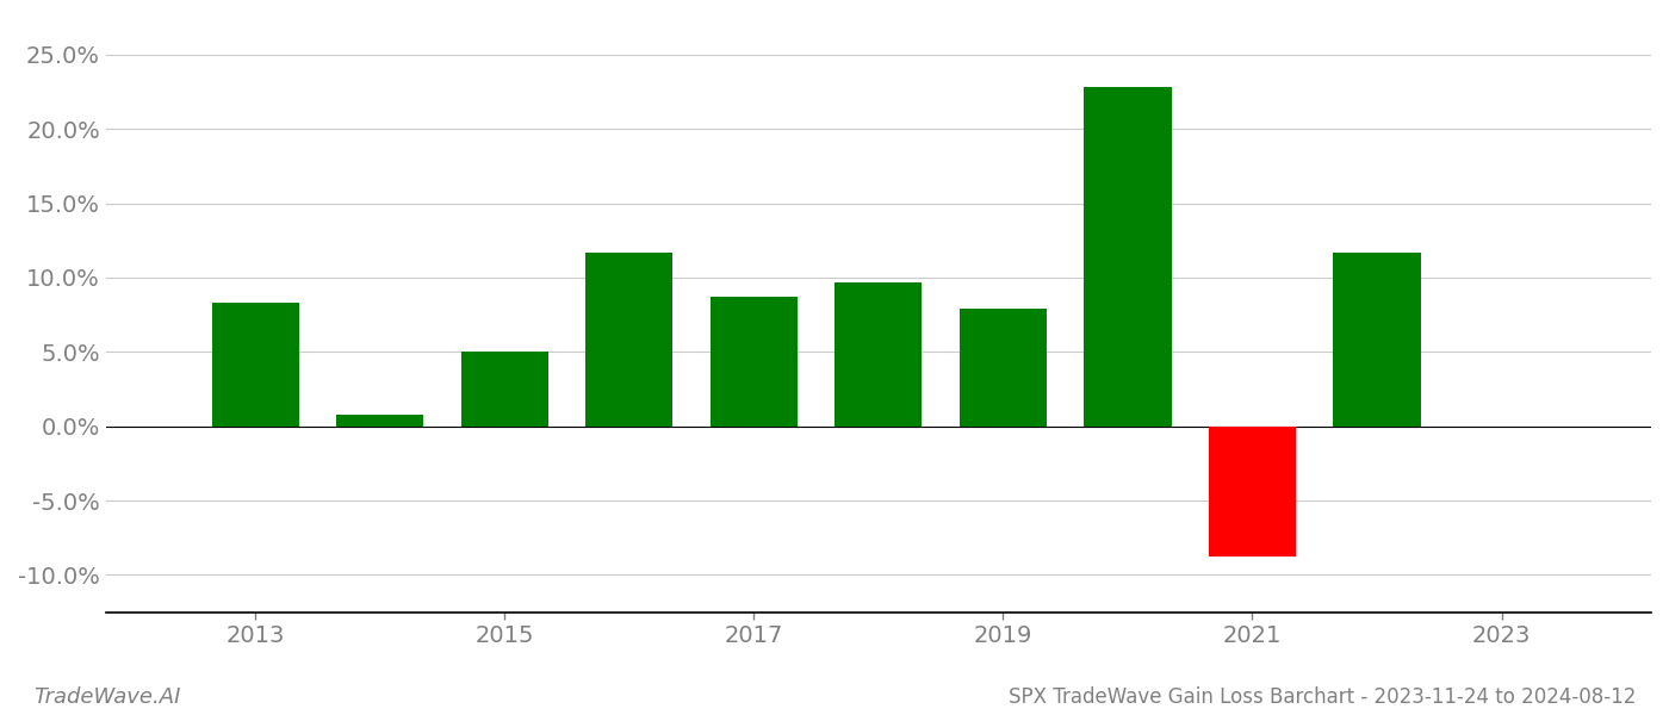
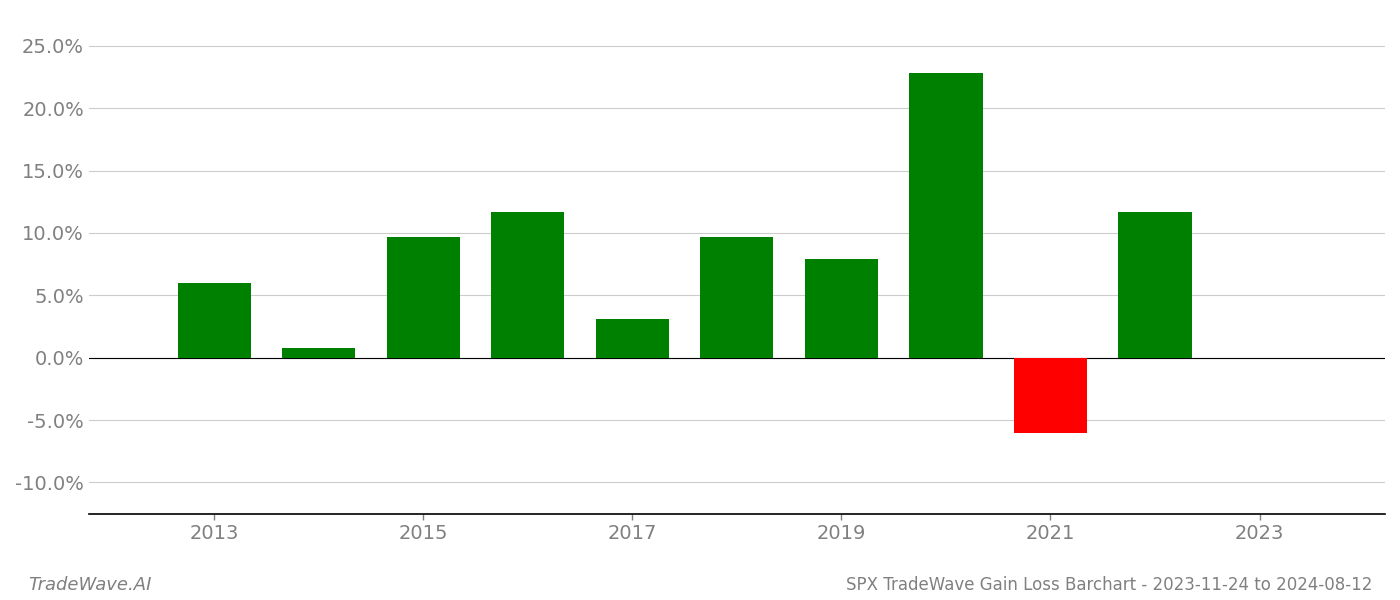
2013: 8.3% -> 6.0%
2015: 5.0% -> 9.7%
2017: 8.7% -> 3.1%
2021: -8.8% -> -6.0%
